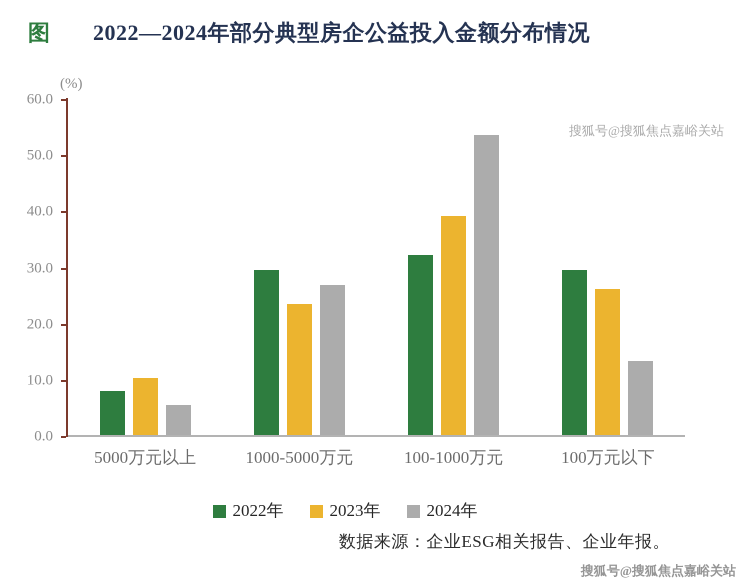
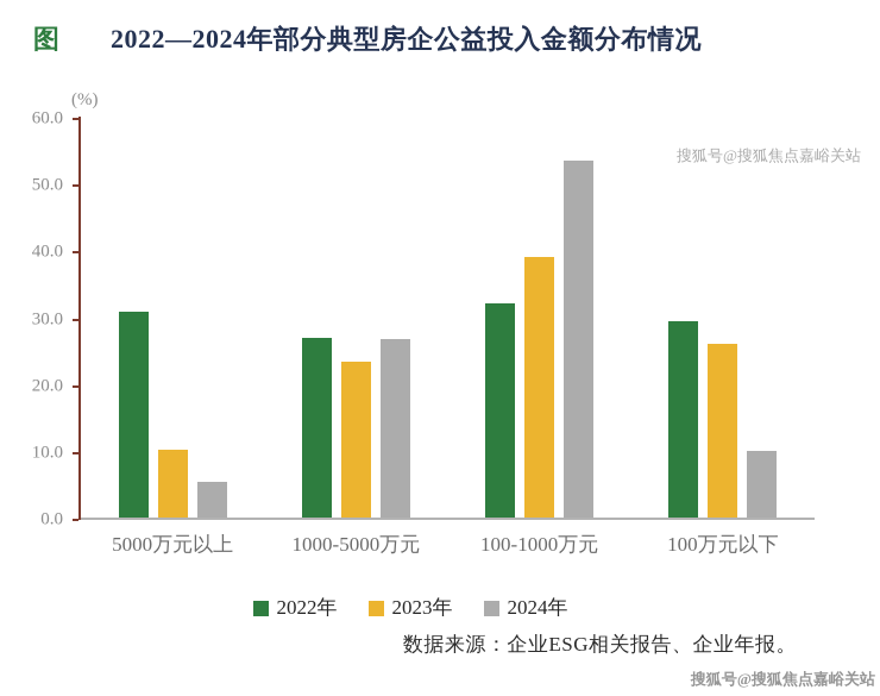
2022年/5000万元以上: 8 -> 31
2022年/1000-5000万元: 30 -> 27
2024年/100万元以下: 13 -> 10
